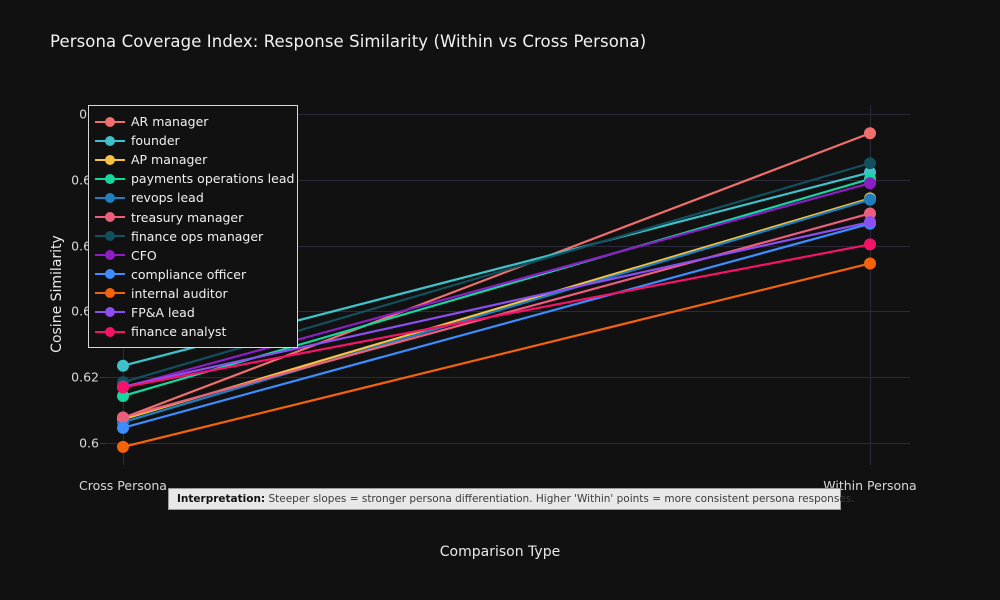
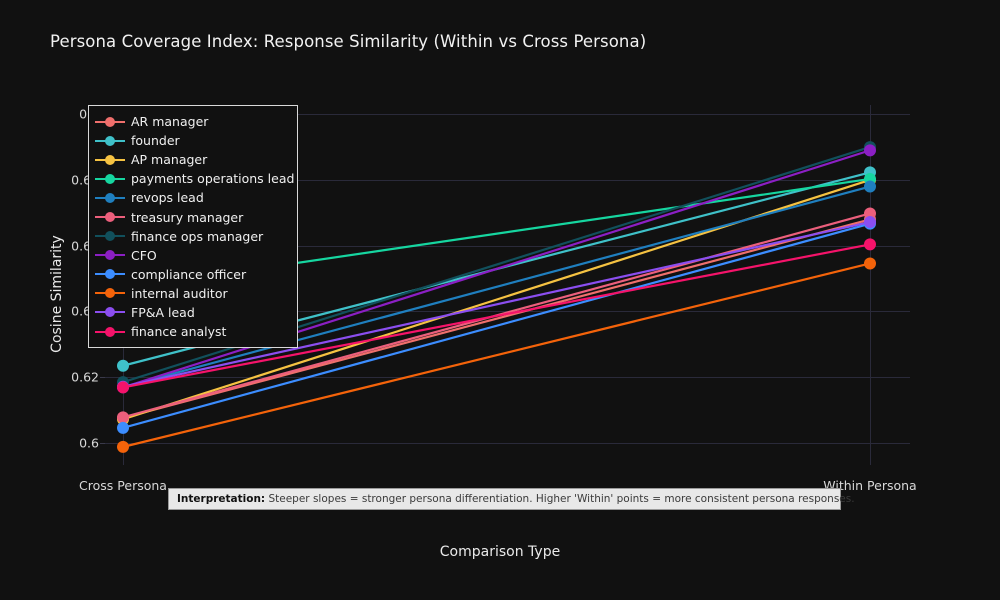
payments operations lead/Cross Persona: 0.614 -> 0.647
revops lead/Cross Persona: 0.606 -> 0.617
AR manager/Within Persona: 0.694 -> 0.668
AP manager/Within Persona: 0.674 -> 0.680
revops lead/Within Persona: 0.674 -> 0.678
finance ops manager/Within Persona: 0.685 -> 0.690
CFO/Within Persona: 0.679 -> 0.689
